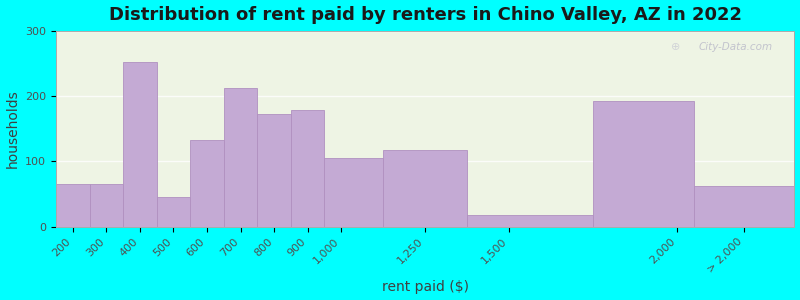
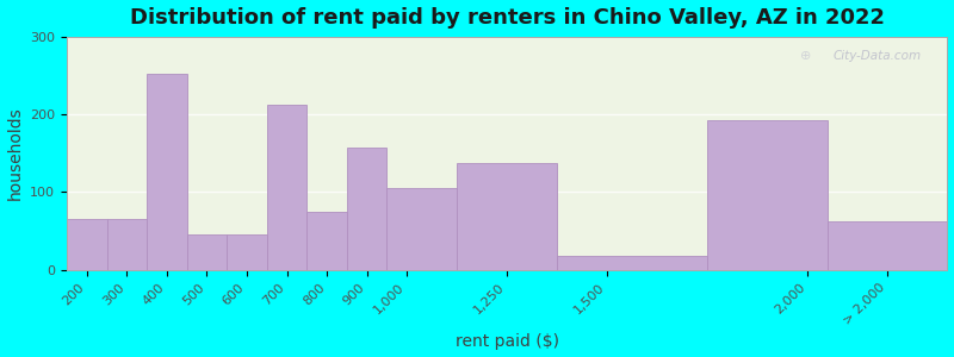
600: 132 -> 45
800: 172 -> 75
900: 178 -> 157
1,250: 118 -> 138
